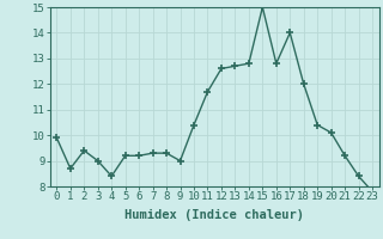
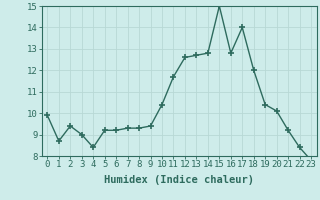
9: 9.0 -> 9.4
